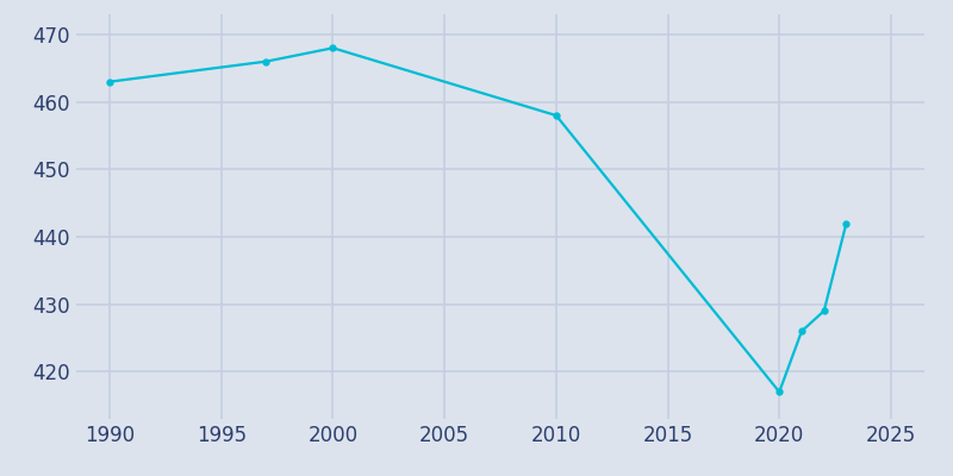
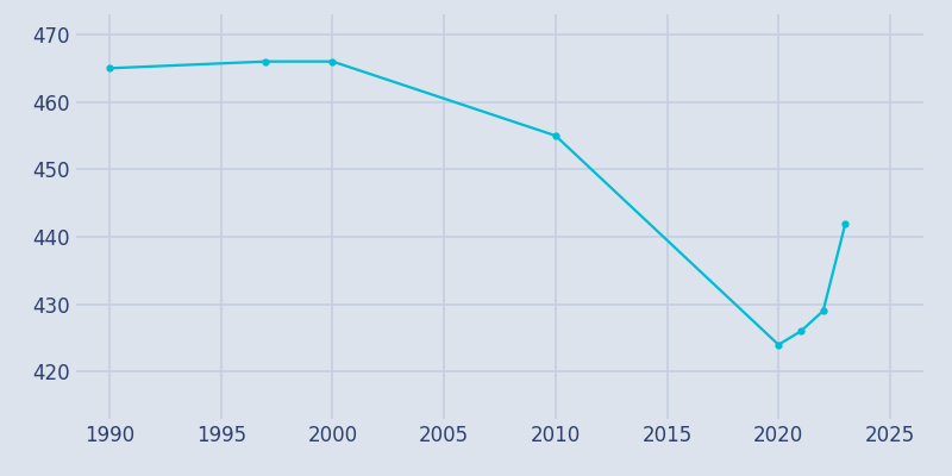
1990: 463 -> 465
2000: 468 -> 466
2010: 458 -> 455
2020: 417 -> 424
